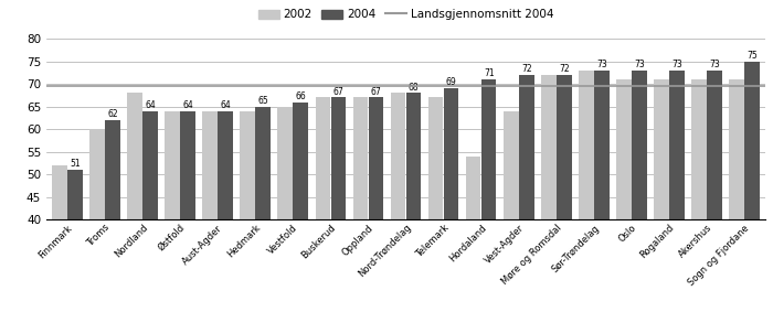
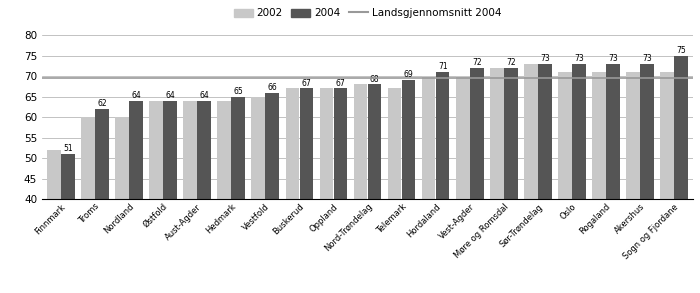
2002/Nordland: 68 -> 60
2002/Hordaland: 54 -> 70
2002/Vest-Agder: 64 -> 70
